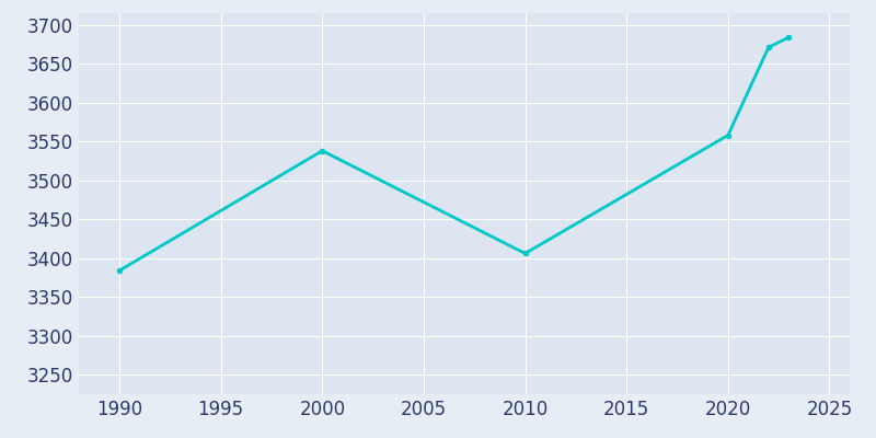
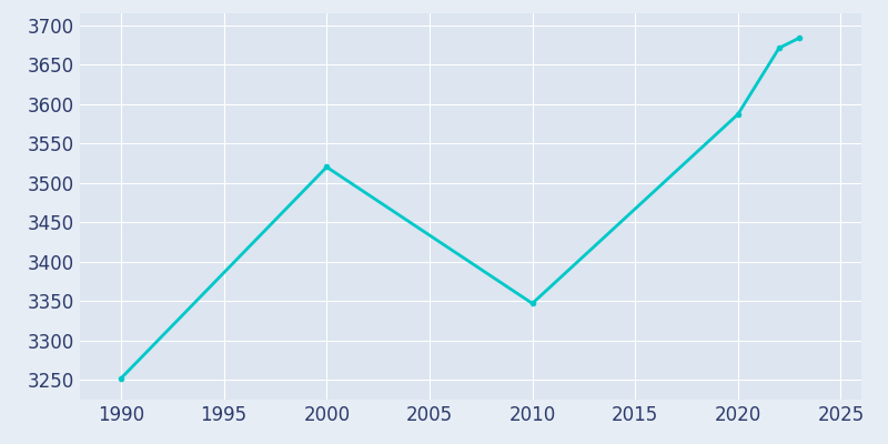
1990: 3384 -> 3252
2000: 3538 -> 3520
2010: 3406 -> 3347
2020: 3558 -> 3587
